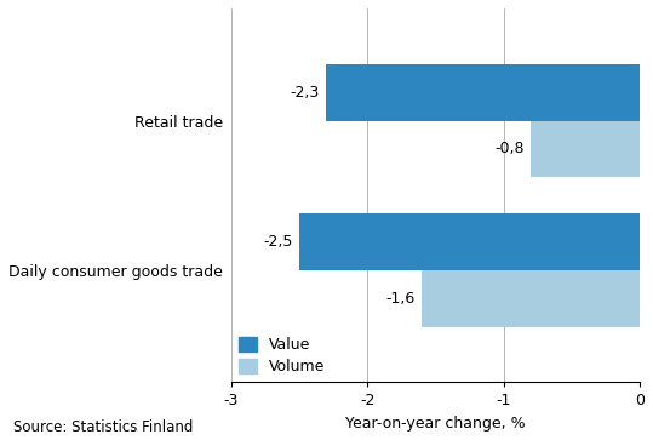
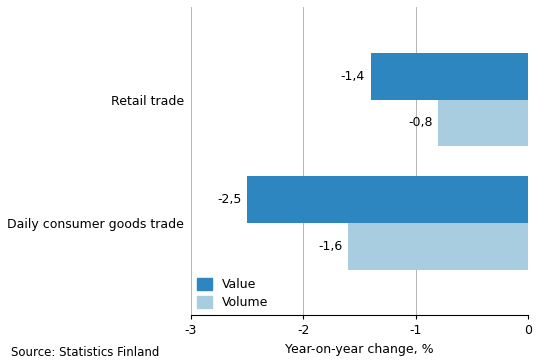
Value/Retail trade: -2,3 -> -1,4
